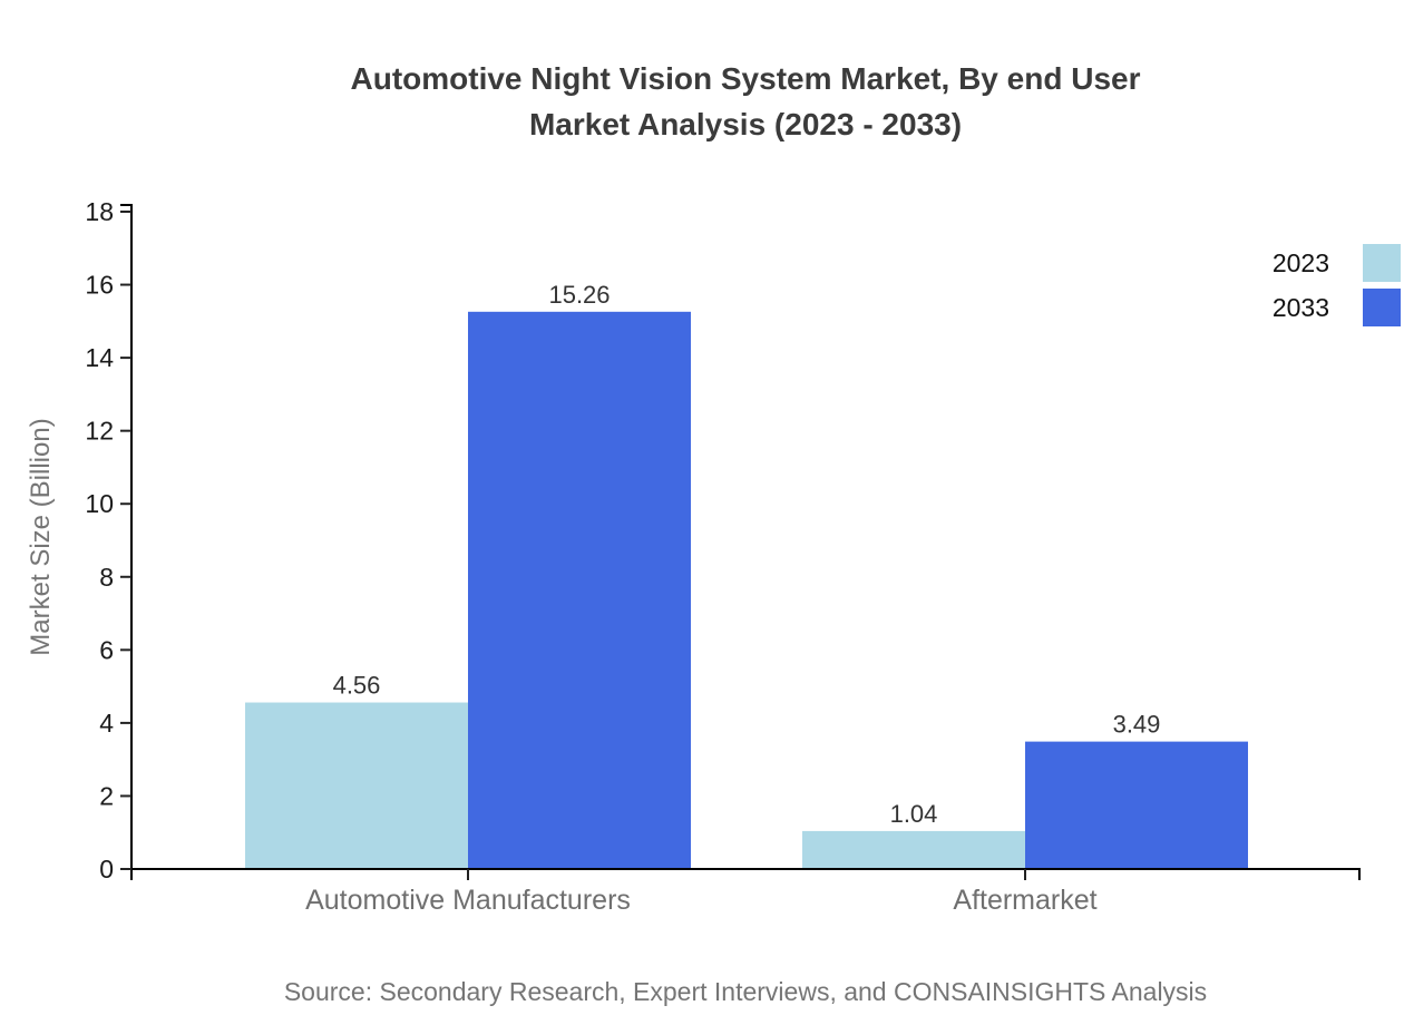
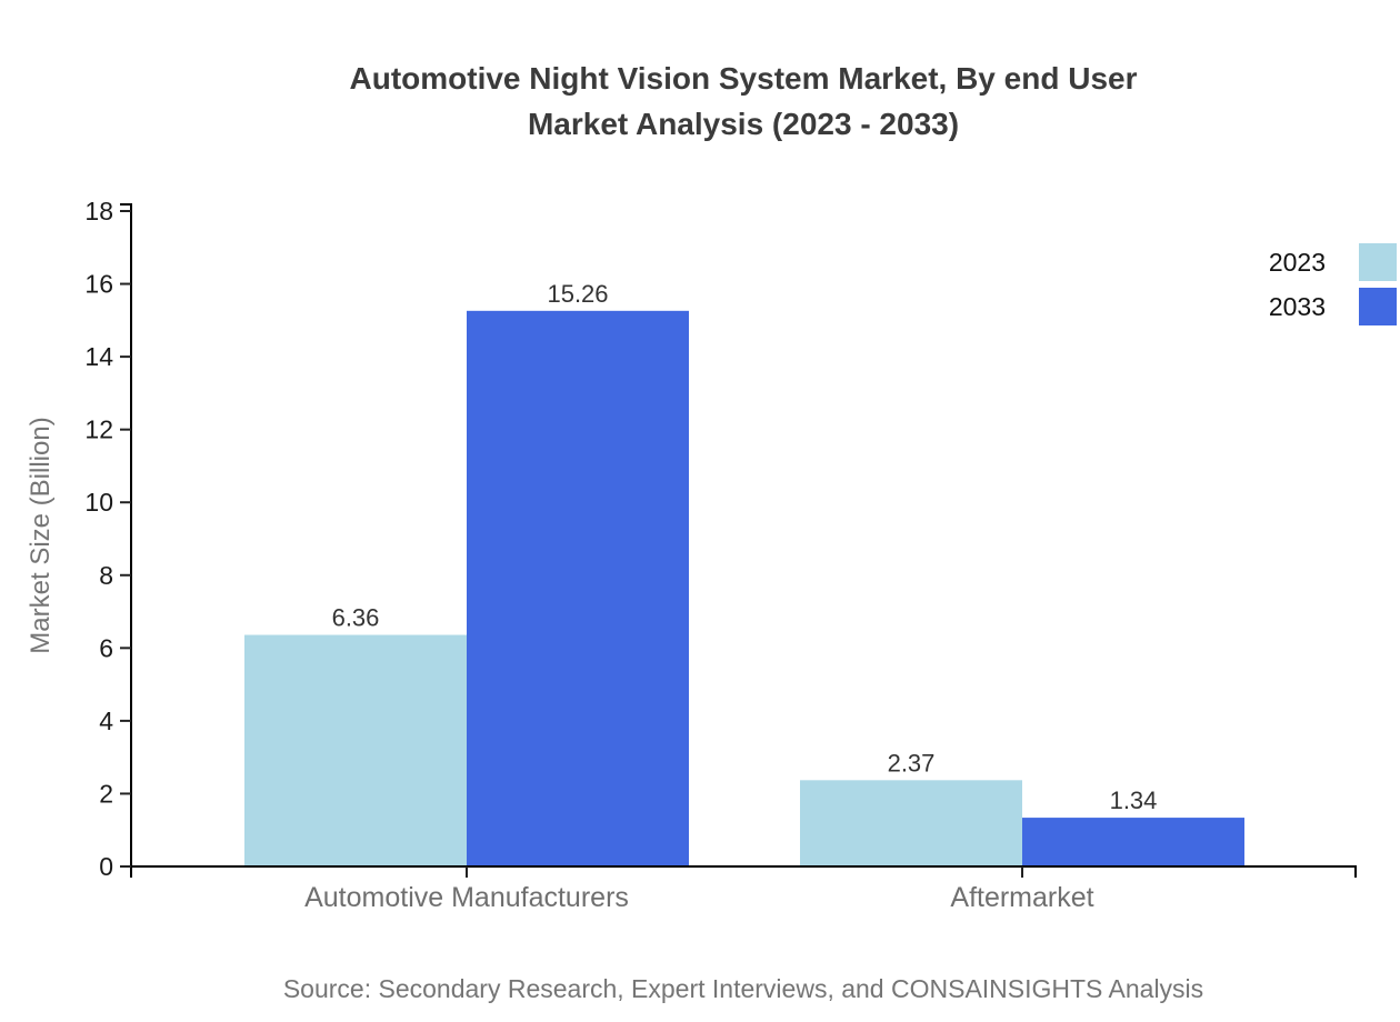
2023/Automotive Manufacturers: 4.56 -> 6.36
2023/Aftermarket: 1.04 -> 2.37
2033/Aftermarket: 3.49 -> 1.34
